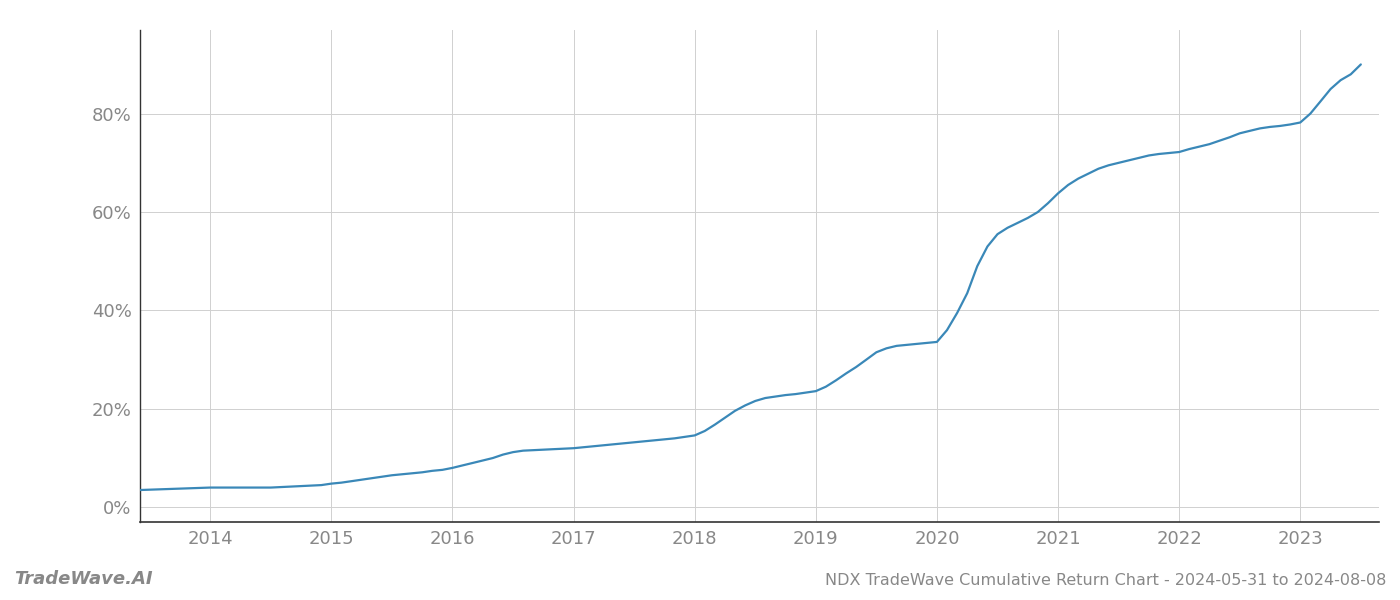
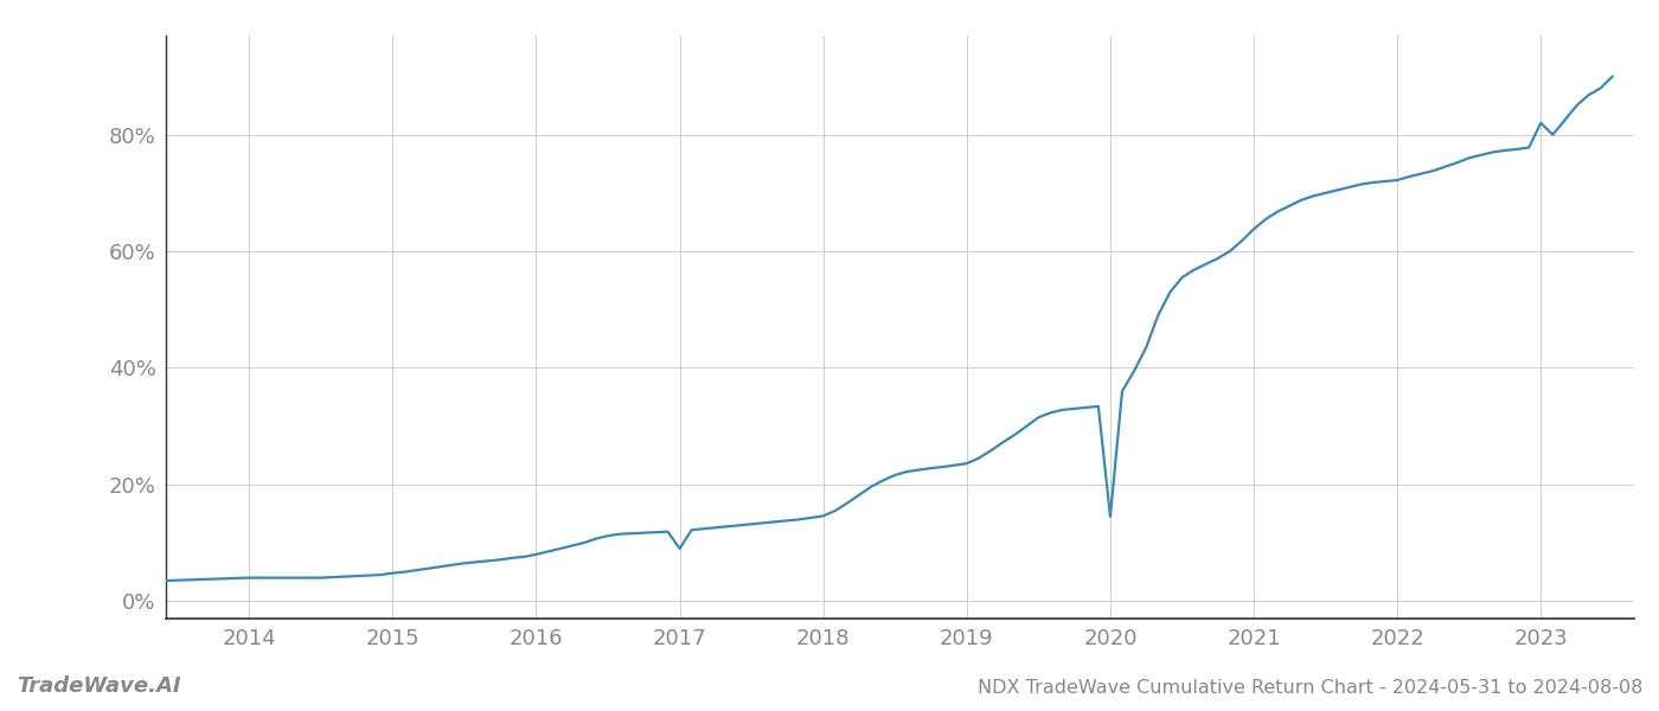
2017: 12.0% -> 9.0%
2020: 33.6% -> 14.5%
2023: 78.2% -> 82.0%
